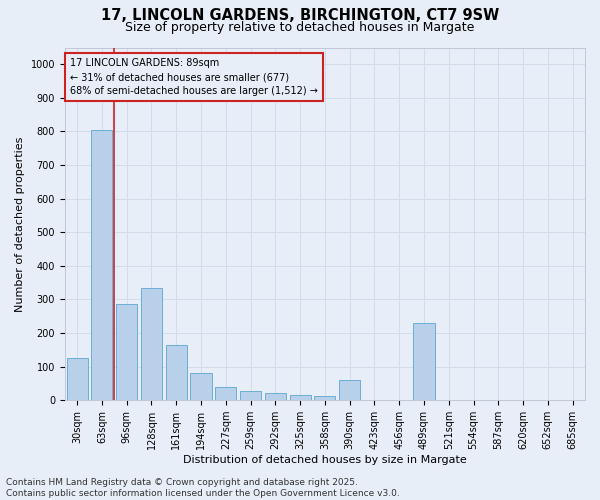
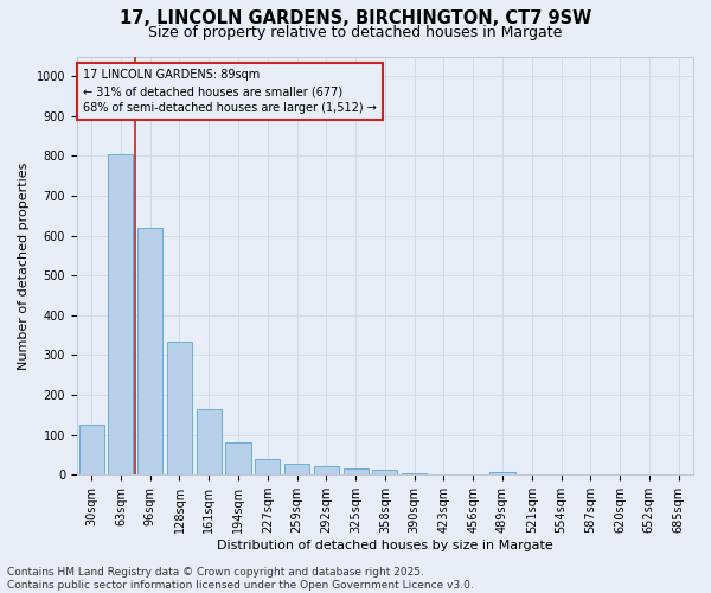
96sqm: 285 -> 620
390sqm: 60 -> 5
489sqm: 230 -> 8
